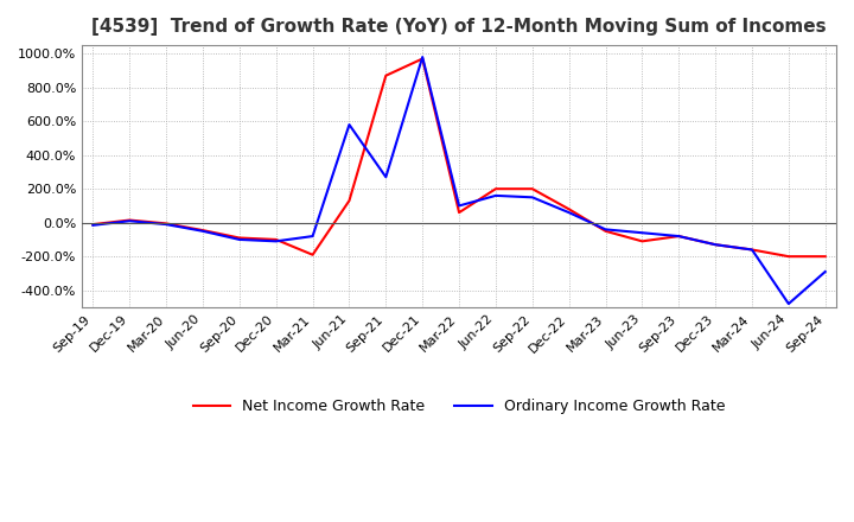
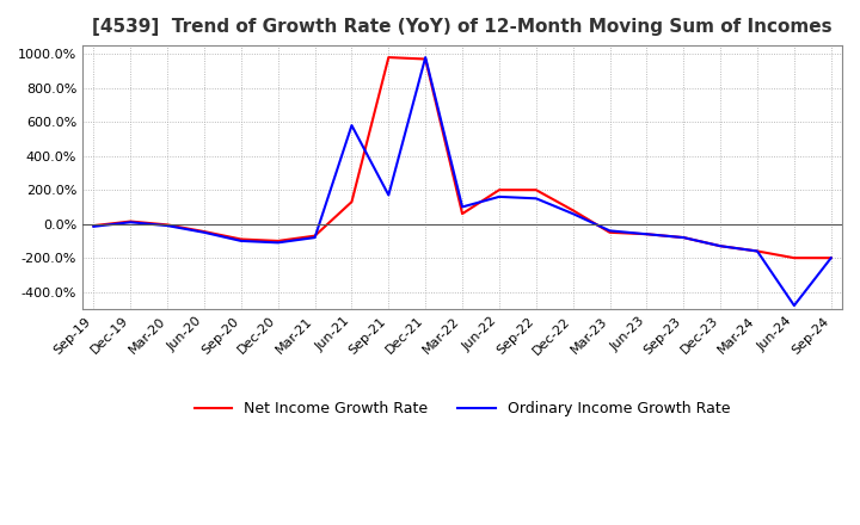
Net Income Growth Rate/Mar-21: -190% -> -70%
Ordinary Income Growth Rate/Sep-21: 270% -> 170%
Net Income Growth Rate/Sep-21: 870% -> 980%
Net Income Growth Rate/Jun-23: -110% -> -60%
Ordinary Income Growth Rate/Sep-24: -290% -> -200%
